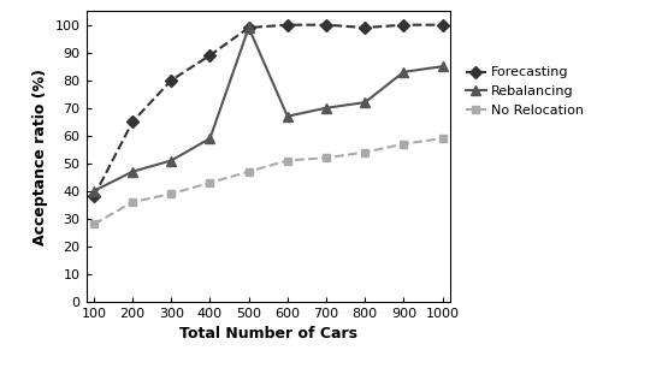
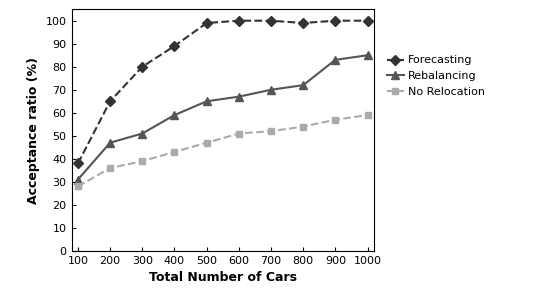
Rebalancing/100: 40 -> 31
Rebalancing/500: 99 -> 65
